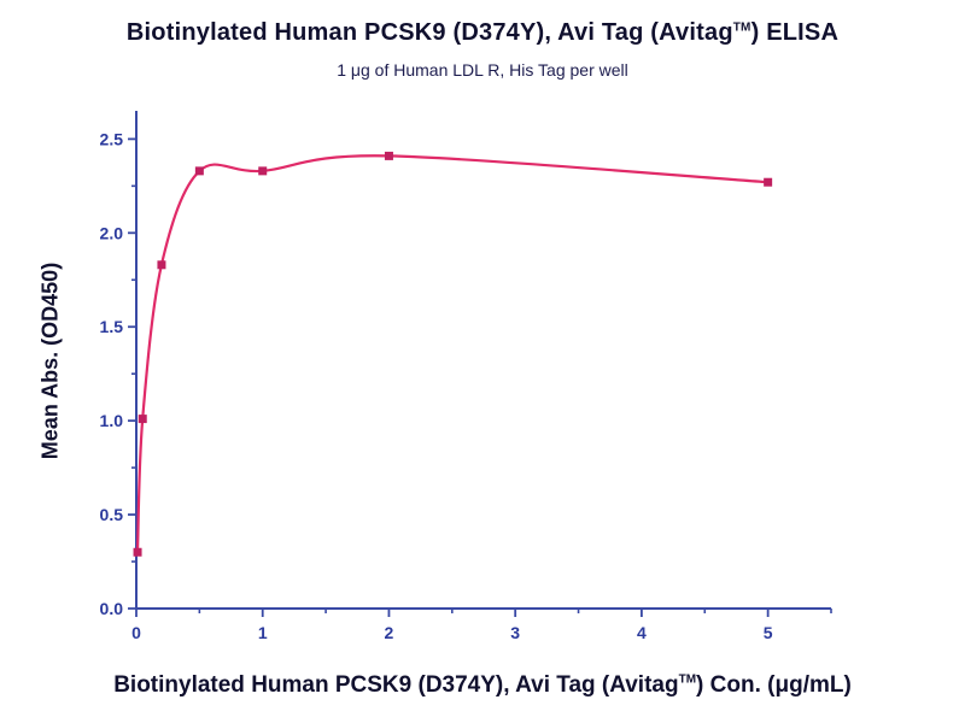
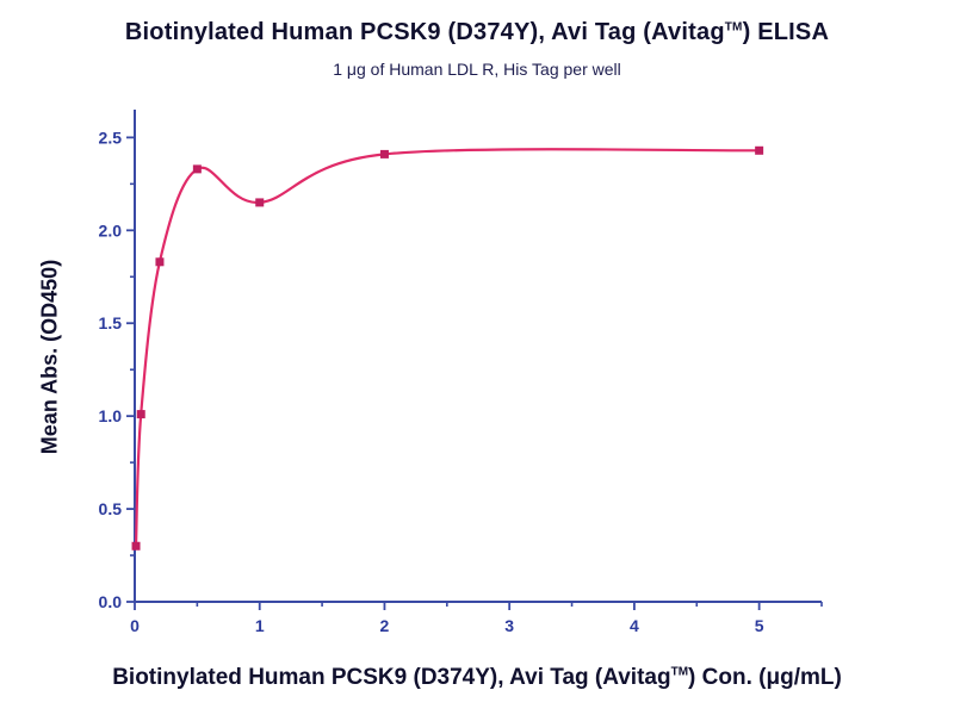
1: 2.33 -> 2.15
5: 2.27 -> 2.43
